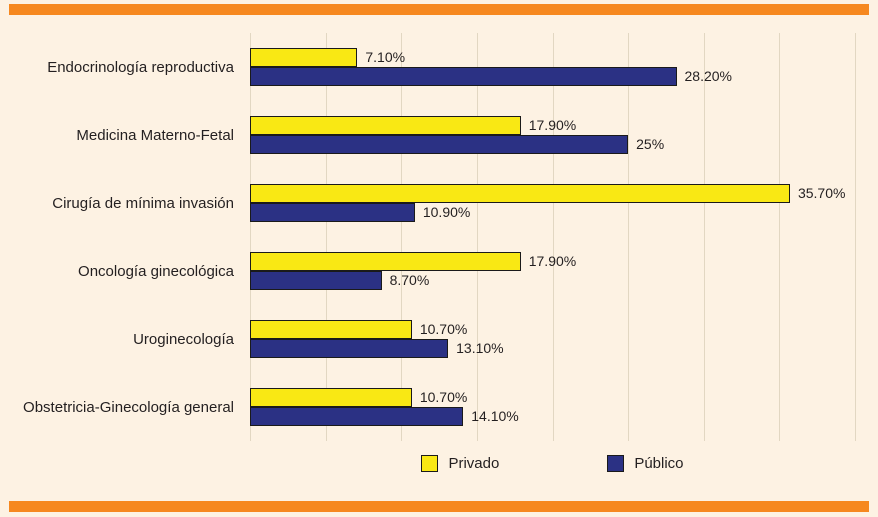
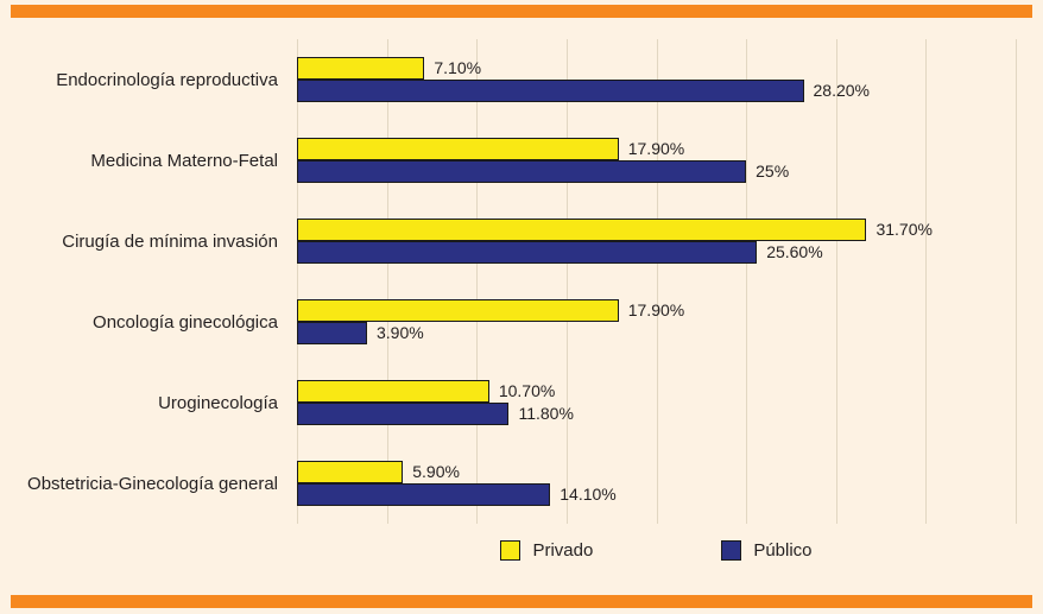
Privado/Cirugía de mínima invasión: 35.70% -> 31.70%
Público/Cirugía de mínima invasión: 10.90% -> 25.60%
Público/Oncología ginecológica: 8.70% -> 3.90%
Público/Uroginecología: 13.10% -> 11.80%
Privado/Obstetricia-Ginecología general: 10.70% -> 5.90%
